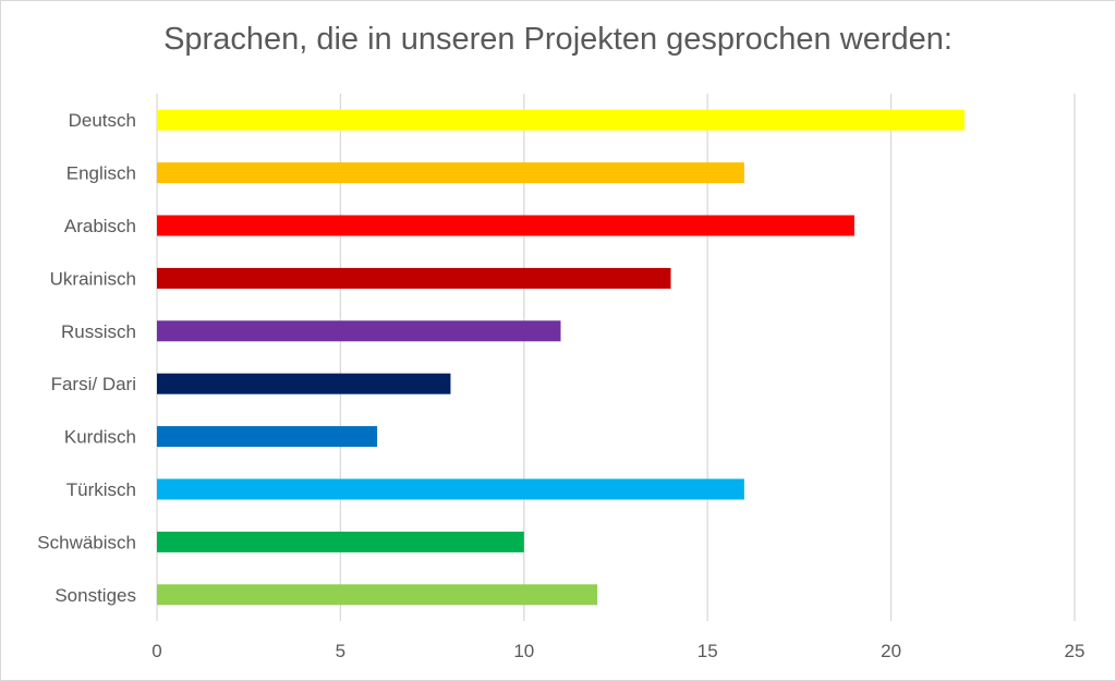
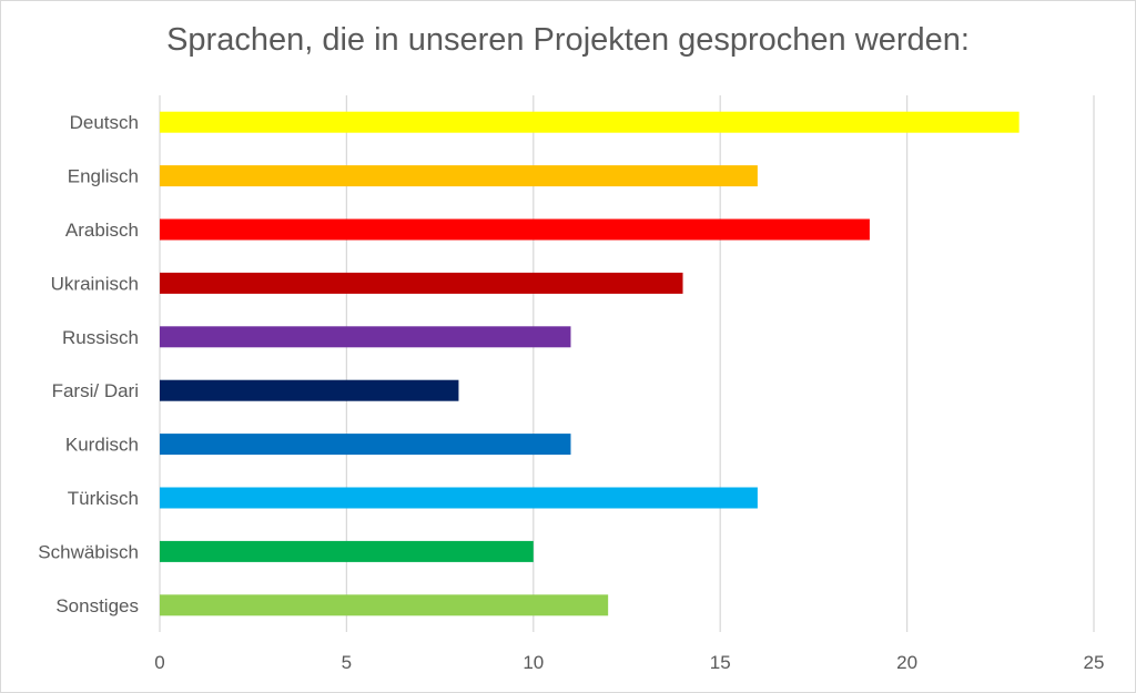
Deutsch: 22 -> 23
Kurdisch: 6 -> 11
